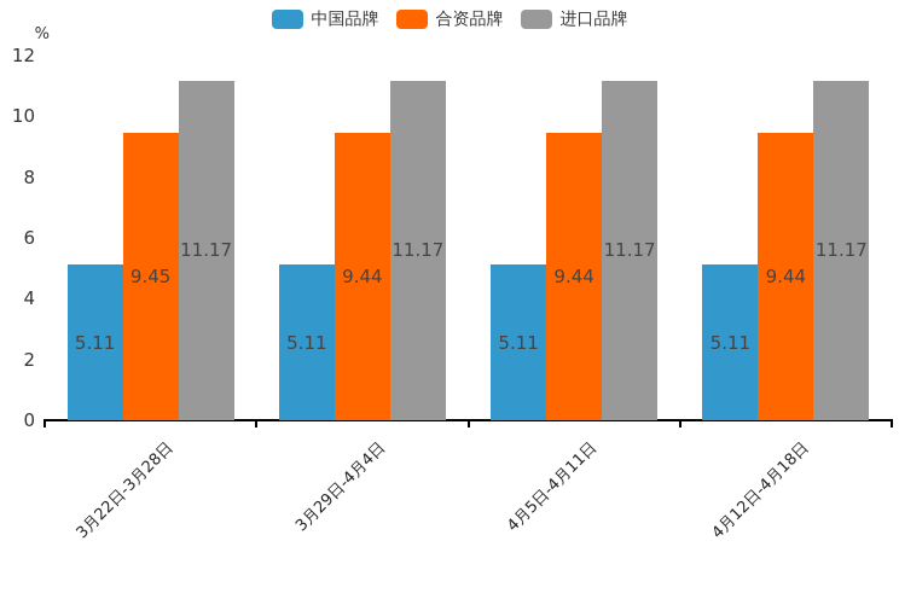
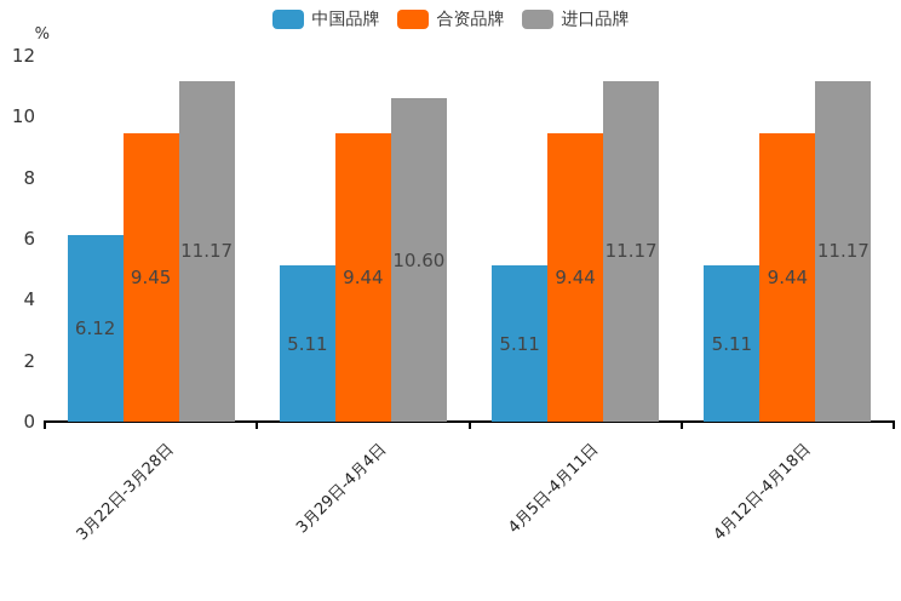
中国品牌/3月22日-3月28日: 5.11 -> 6.12
进口品牌/3月29日-4月4日: 11.17 -> 10.60
